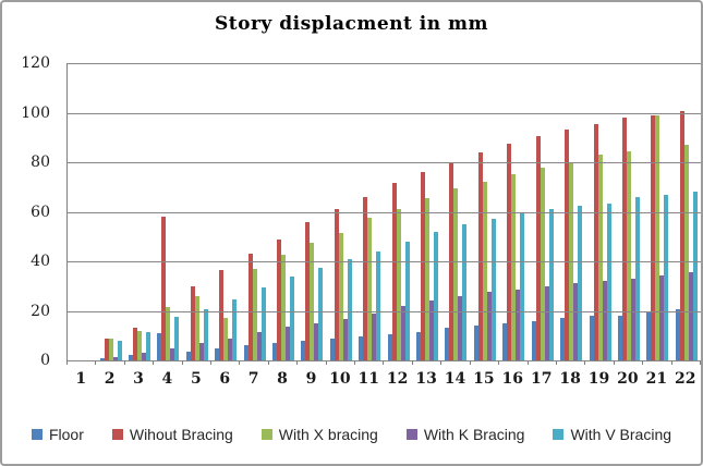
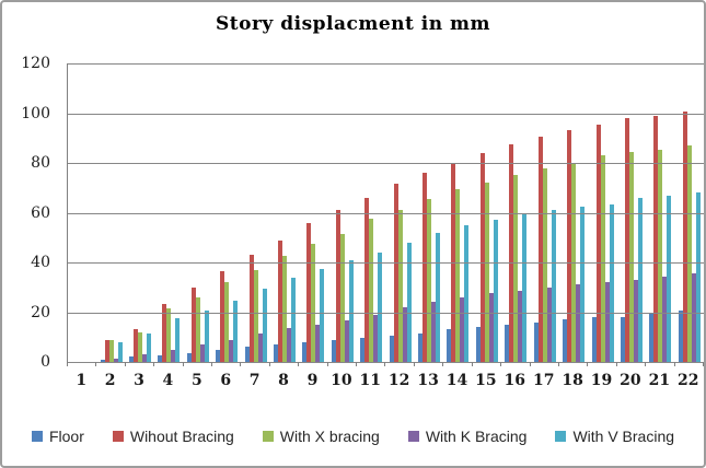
Floor/4: 11 -> 2
Wihout Bracing/4: 58 -> 24
With X bracing/6: 17 -> 32
With X bracing/21: 99 -> 86
